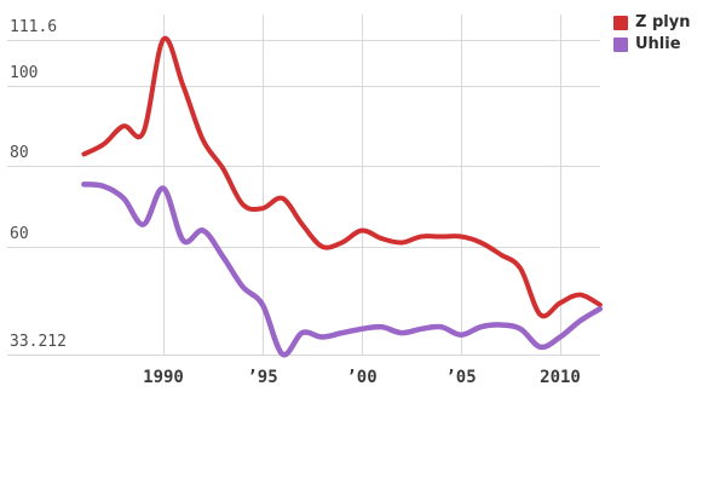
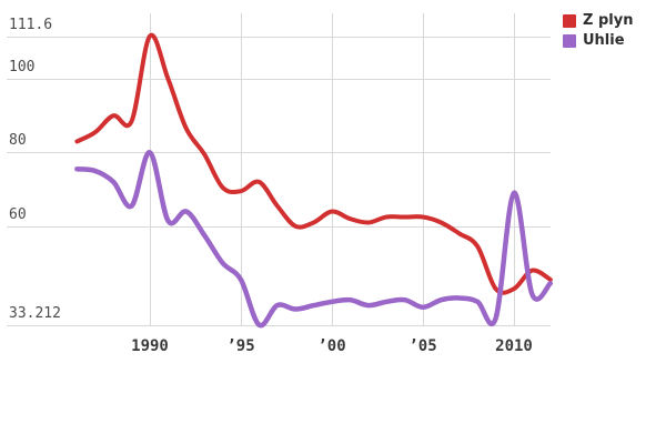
Uhlie/1990: 74 -> 80
Z plyn/2010: 46 -> 43
Uhlie/2010: 38 -> 69
